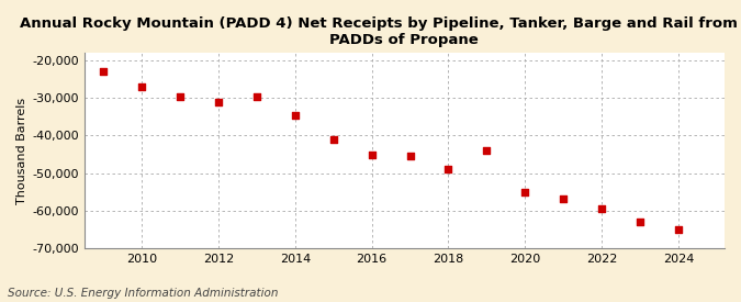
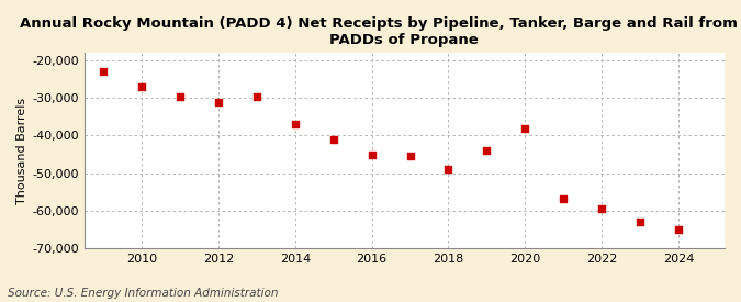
2014: -34,500 -> -37,000
2020: -55,000 -> -38,000
